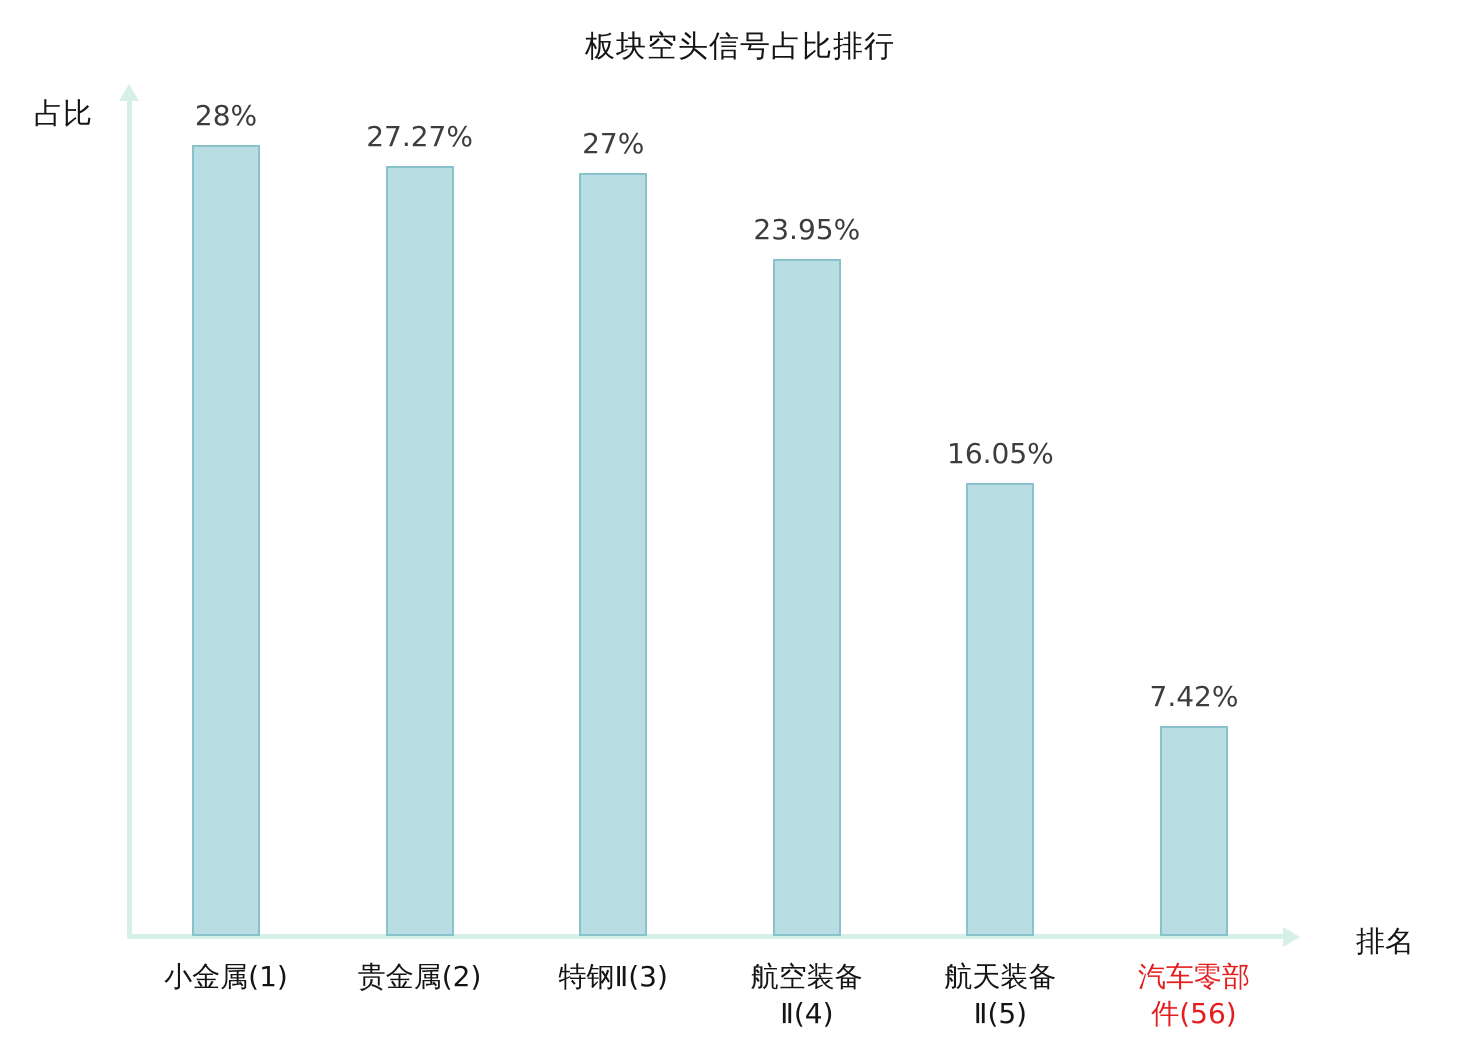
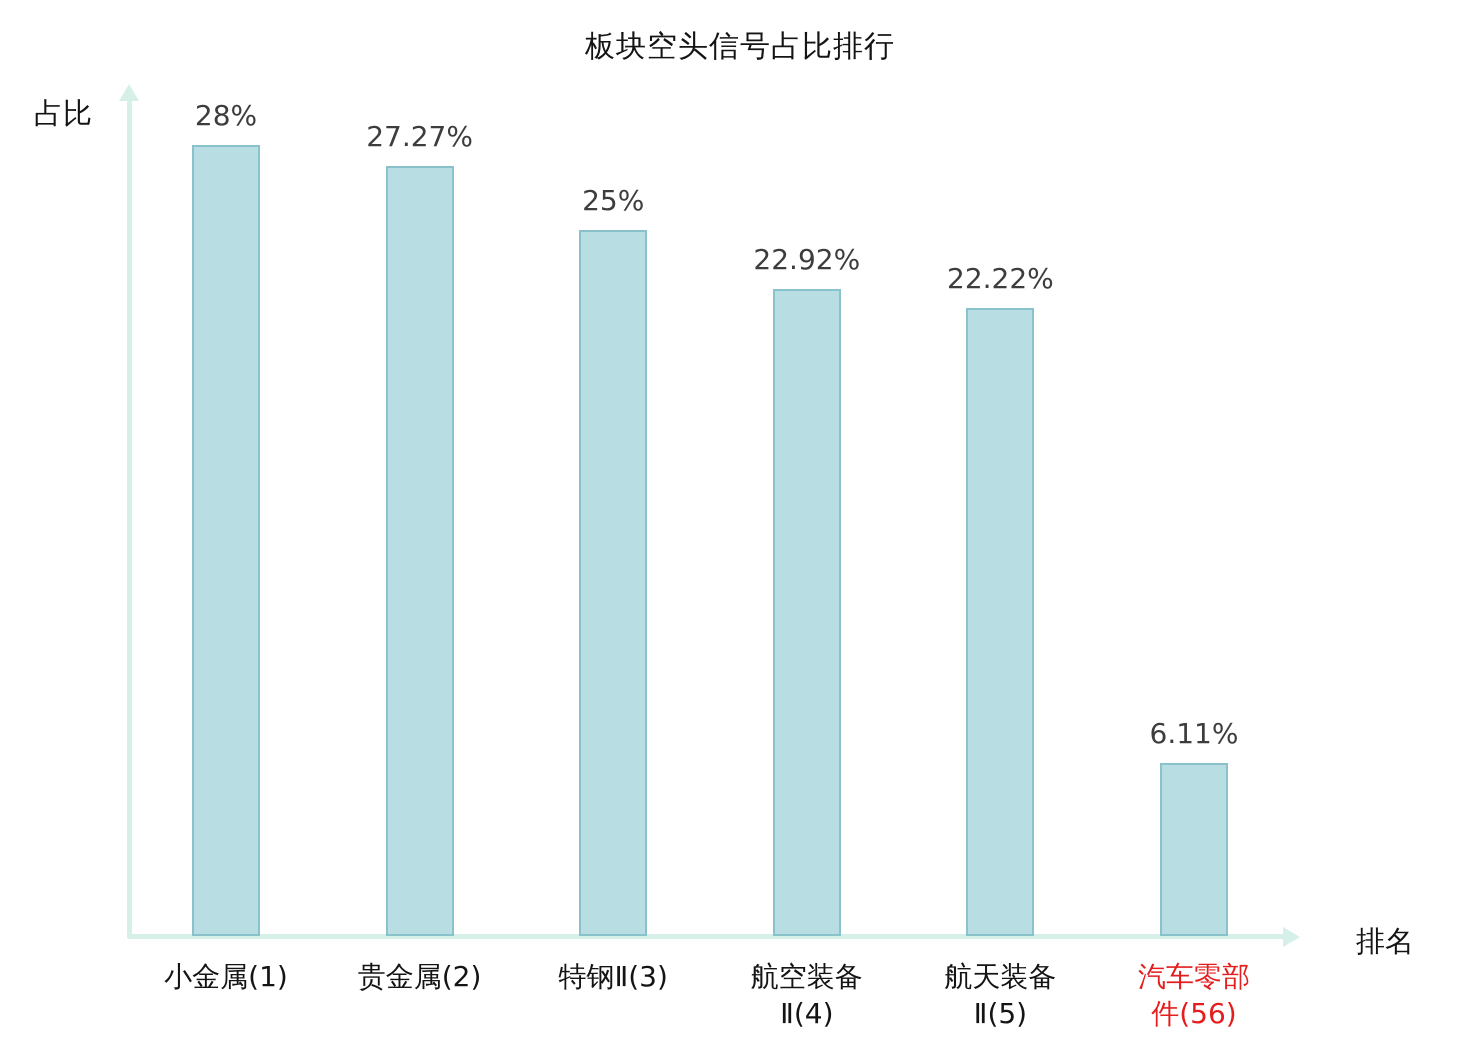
特钢Ⅱ(3): 27% -> 25%
航空装备 Ⅱ(4): 23.95% -> 22.92%
航天装备 Ⅱ(5): 16.05% -> 22.22%
汽车零部 件(56): 7.42% -> 6.11%
